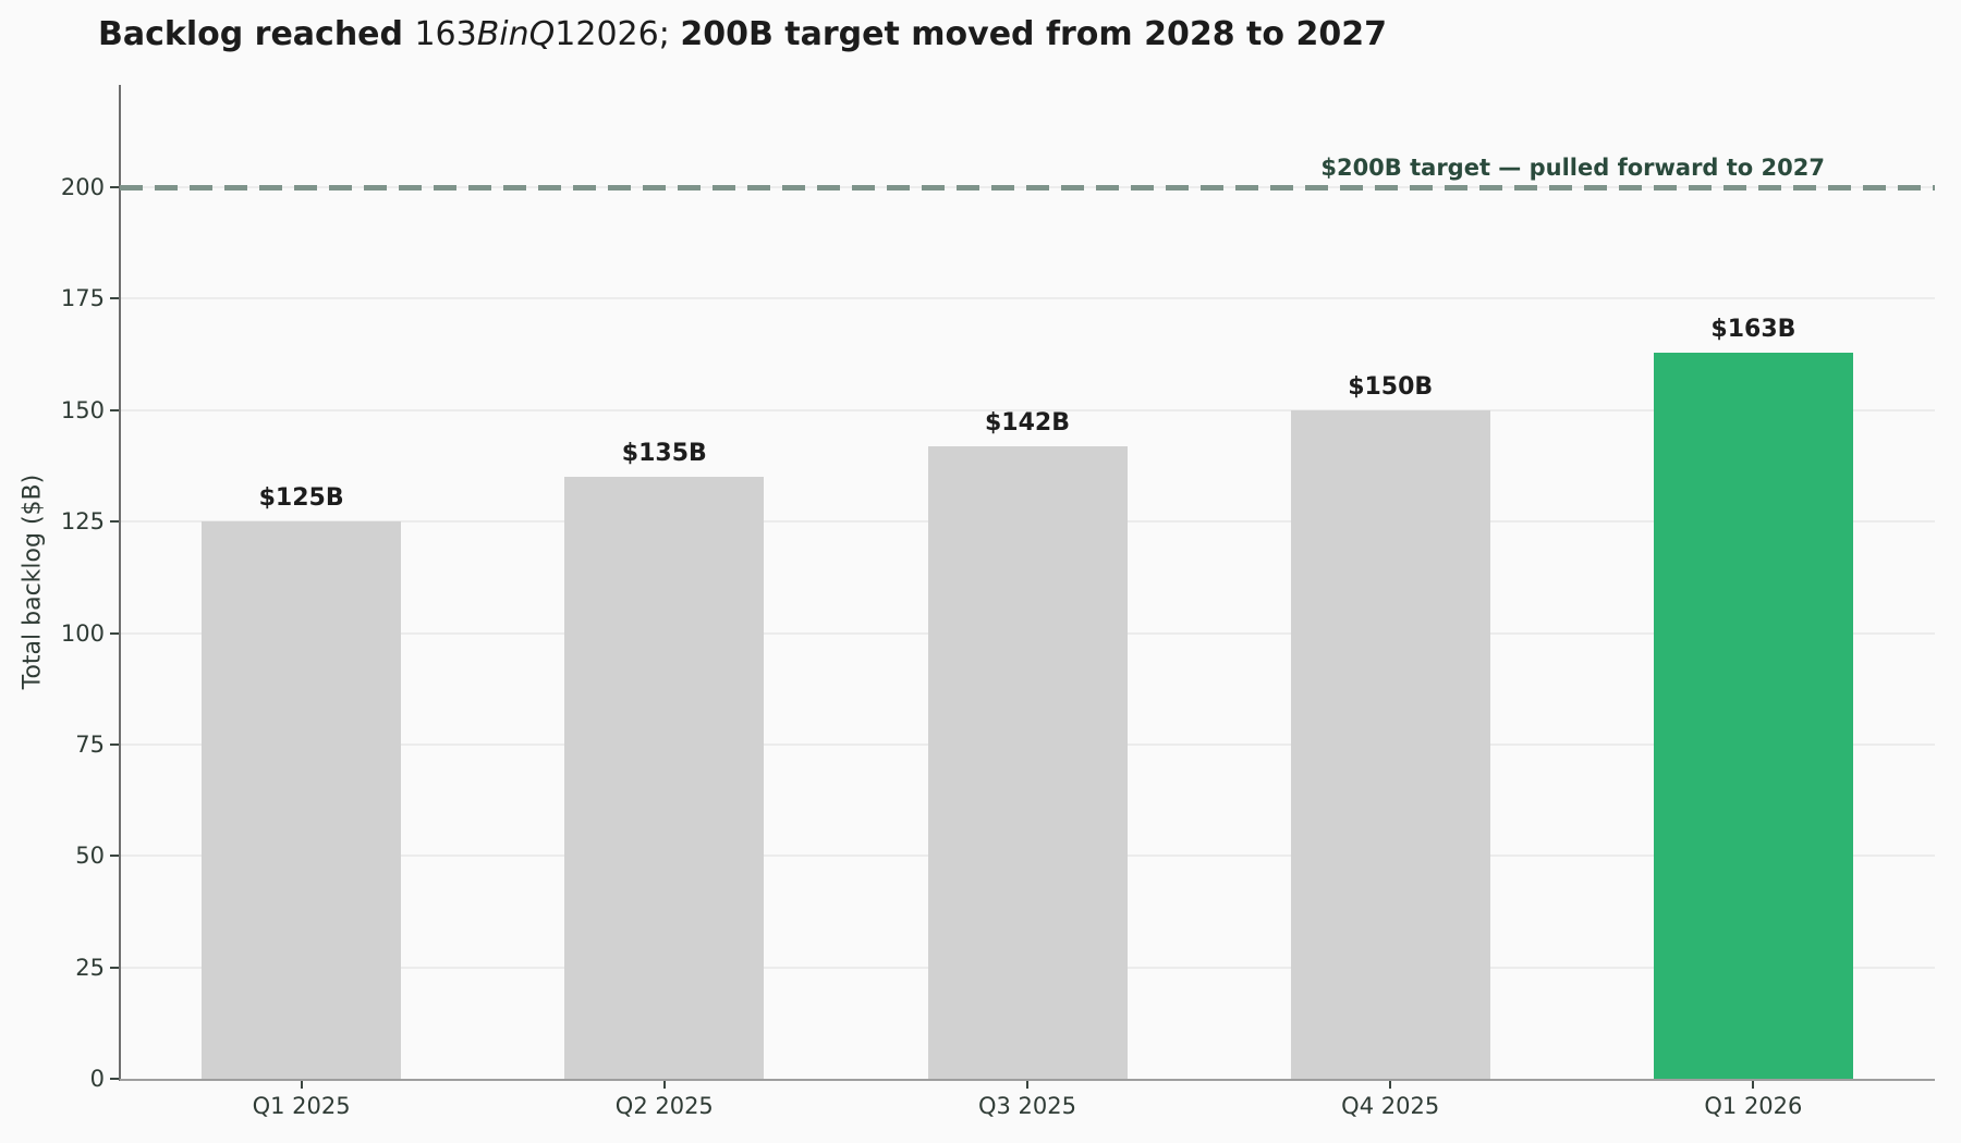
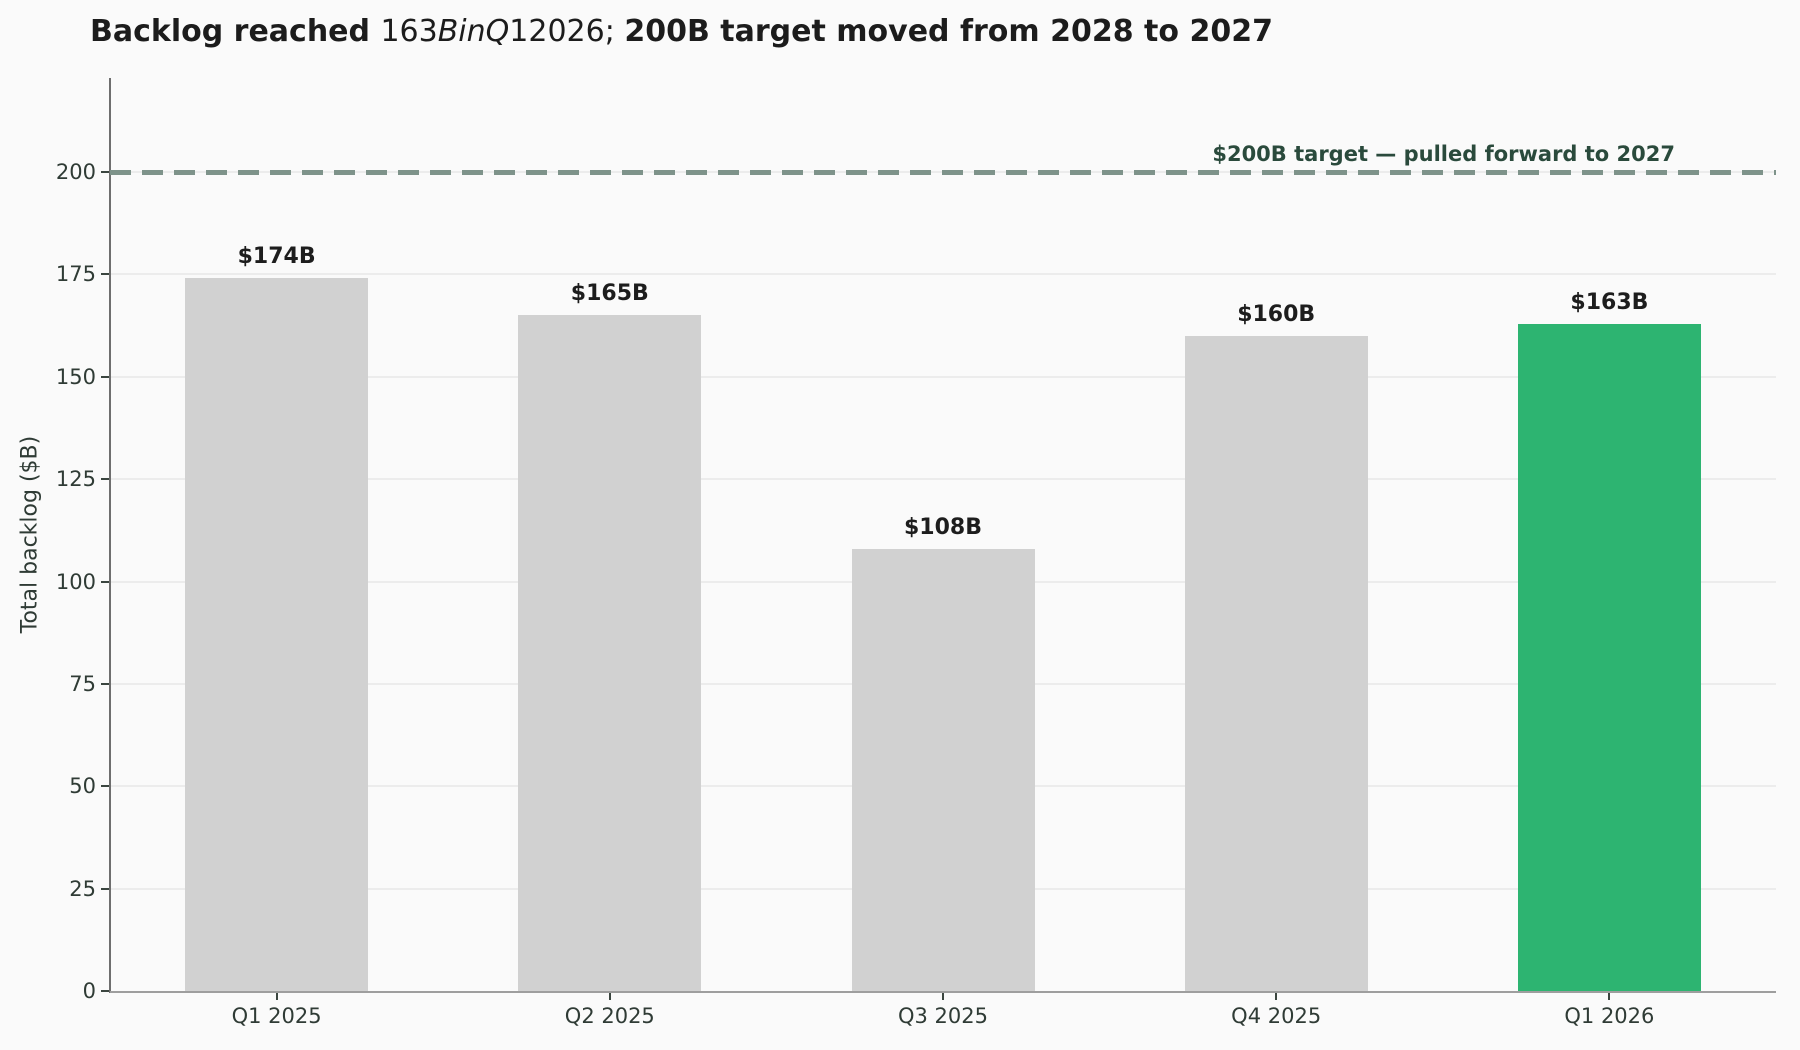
Q1 2025: $125B -> $174B
Q2 2025: $135B -> $165B
Q3 2025: $142B -> $108B
Q4 2025: $150B -> $160B
